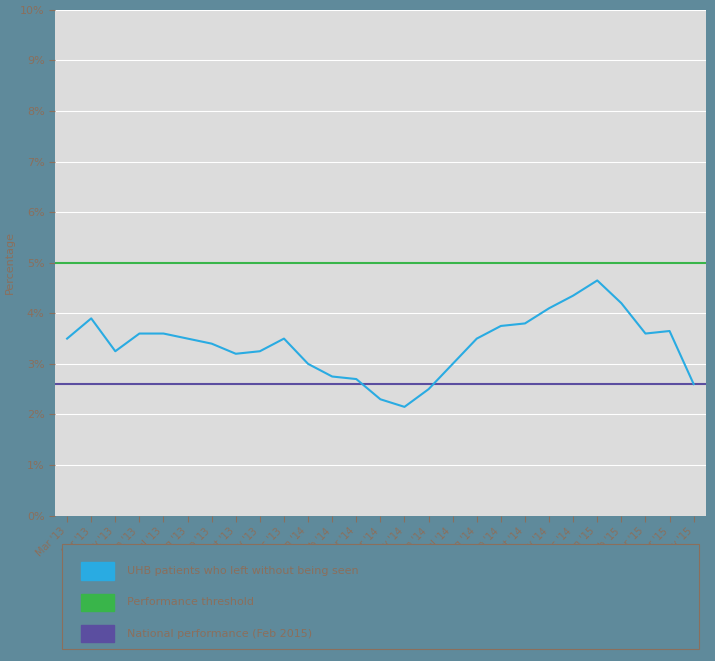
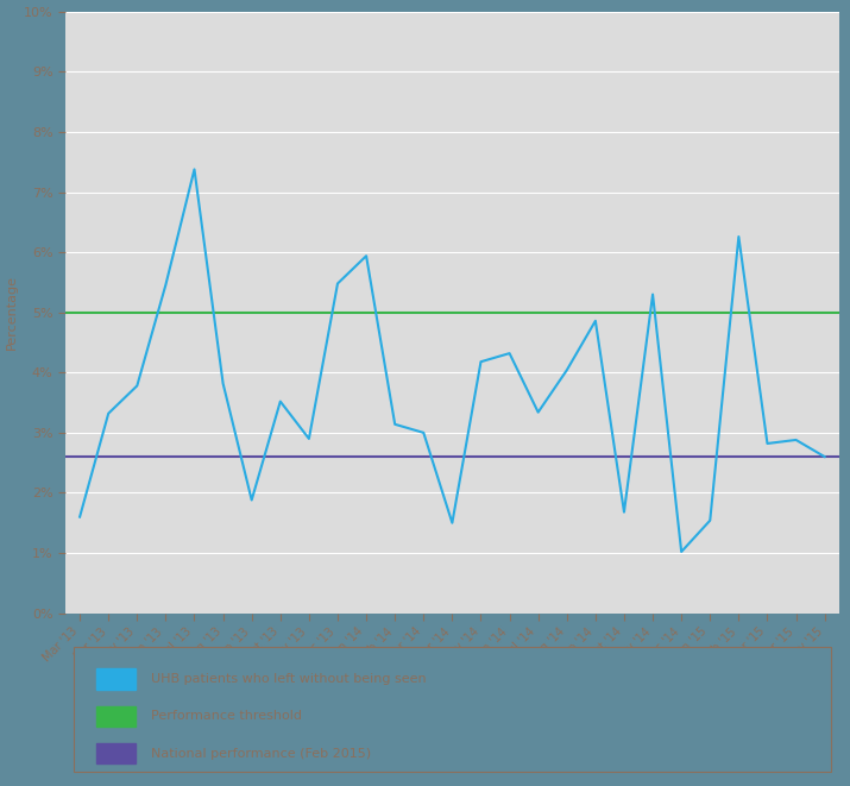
Mar '13: 3.50% -> 1.60%
Apr '13: 3.90% -> 3.32%
May '13: 3.25% -> 3.78%
Jun '13: 3.60% -> 5.46%
Jul '13: 3.60% -> 7.38%
Aug '13: 3.50% -> 3.82%
Sep '13: 3.40% -> 1.88%
Oct '13: 3.20% -> 3.52%
Nov '13: 3.25% -> 2.90%
Dec '13: 3.50% -> 5.48%
Jan '14: 3.00% -> 5.94%
Feb '14: 2.75% -> 3.14%
Mar '14: 2.70% -> 3.00%
Apr '14: 2.30% -> 1.50%
May '14: 2.15% -> 4.18%
Jun '14: 2.50% -> 4.32%
Jul '14: 3.00% -> 3.34%
Aug '14: 3.50% -> 4.04%
Sep '14: 3.75% -> 4.86%
Oct '14: 3.80% -> 1.68%
Nov '14: 4.10% -> 5.30%
Dec '14: 4.35% -> 1.02%
Jan '15: 4.65% -> 1.54%
Feb '15: 4.20% -> 6.26%
Mar '15: 3.60% -> 2.82%
Apr '15: 3.65% -> 2.88%
